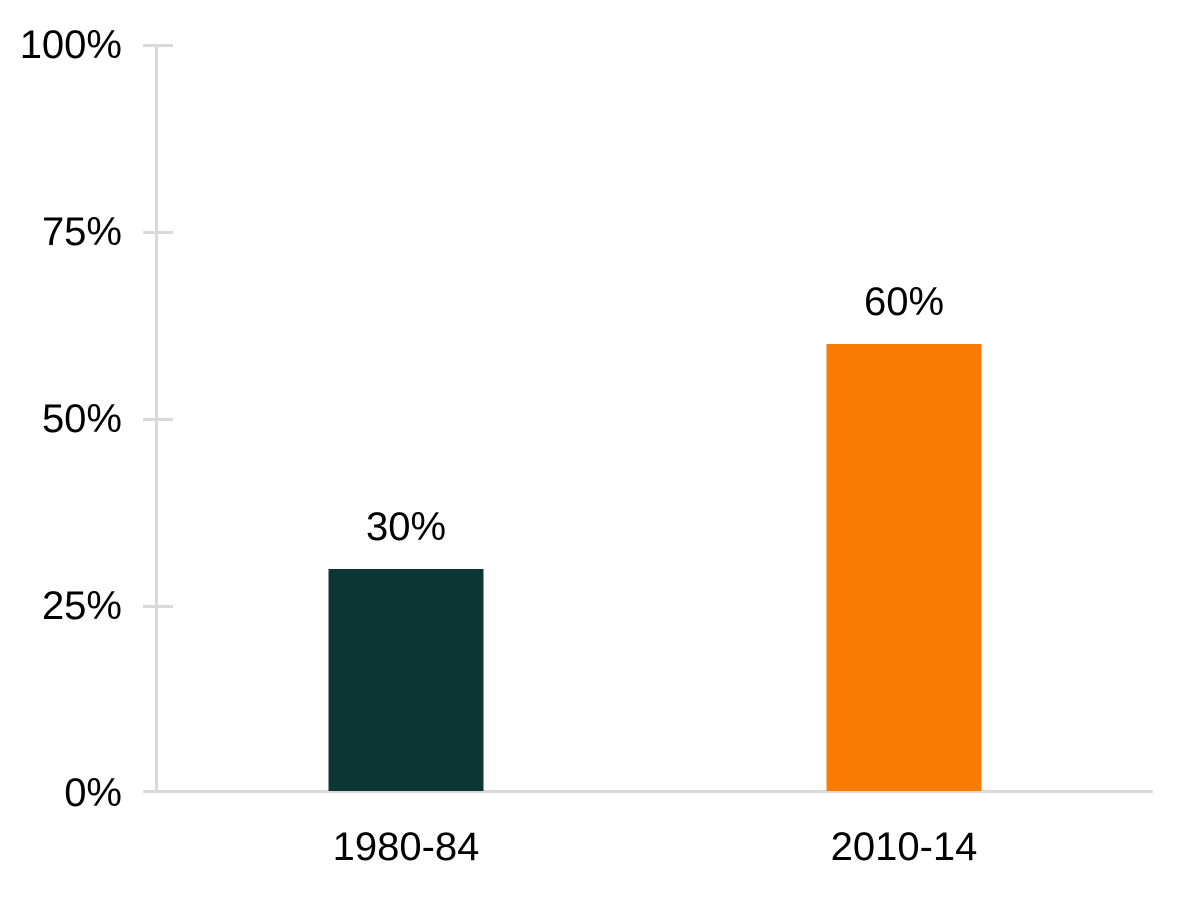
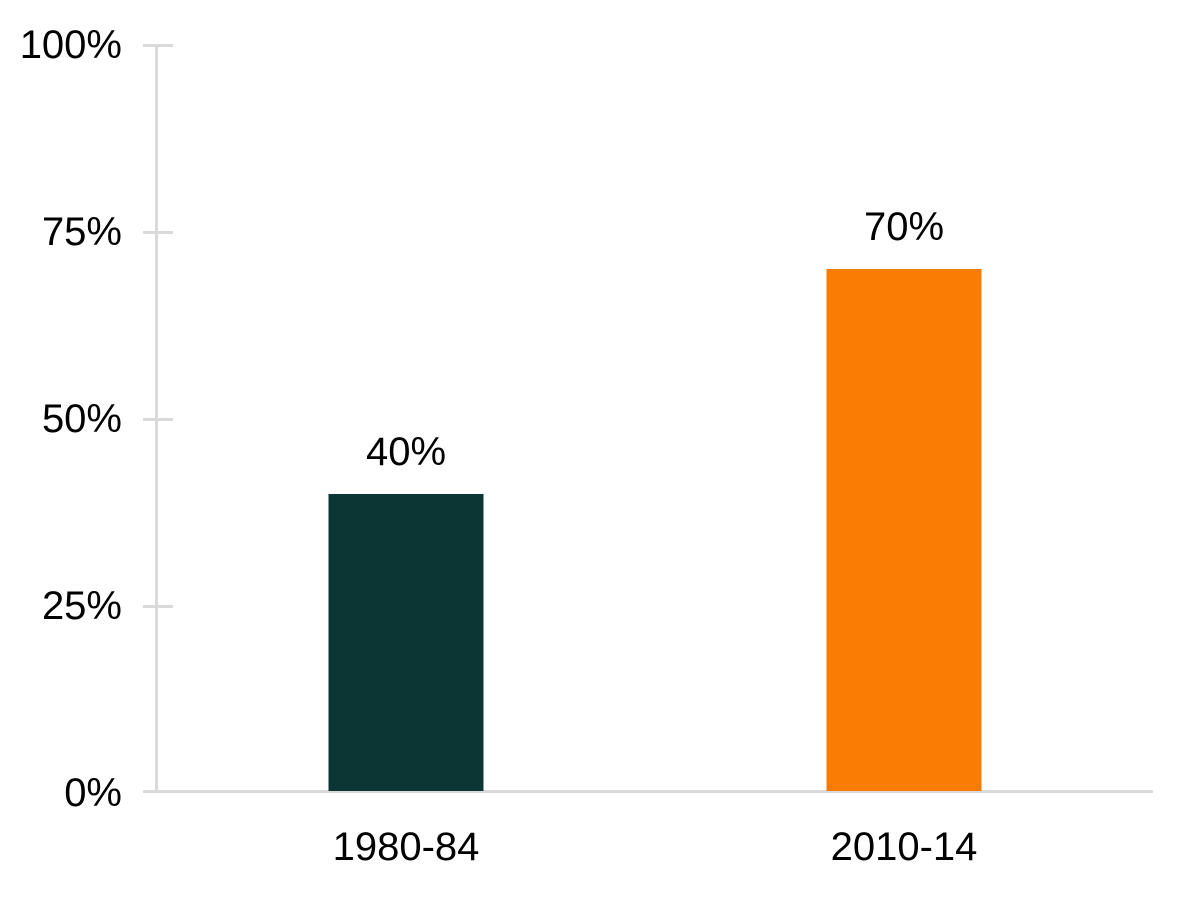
1980-84: 30% -> 40%
2010-14: 60% -> 70%
